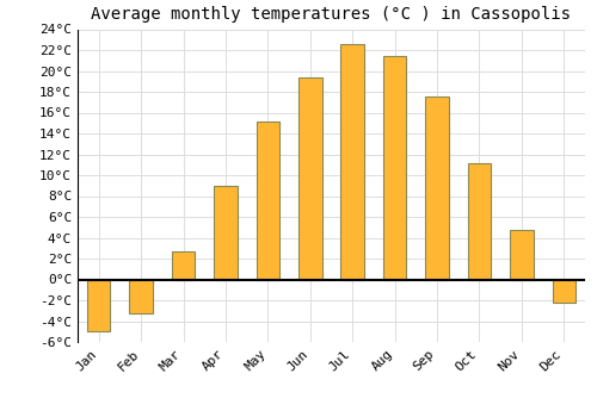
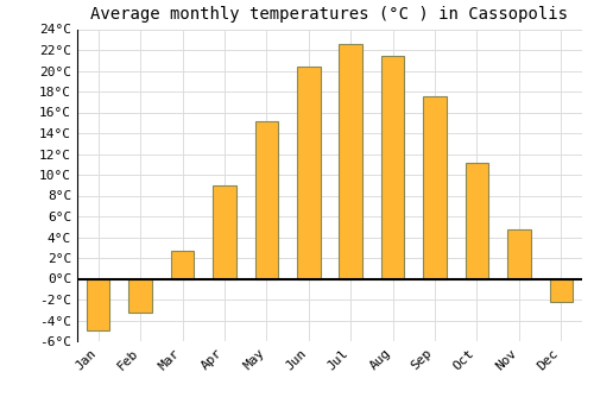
Jun: 19.4°C -> 20.4°C
